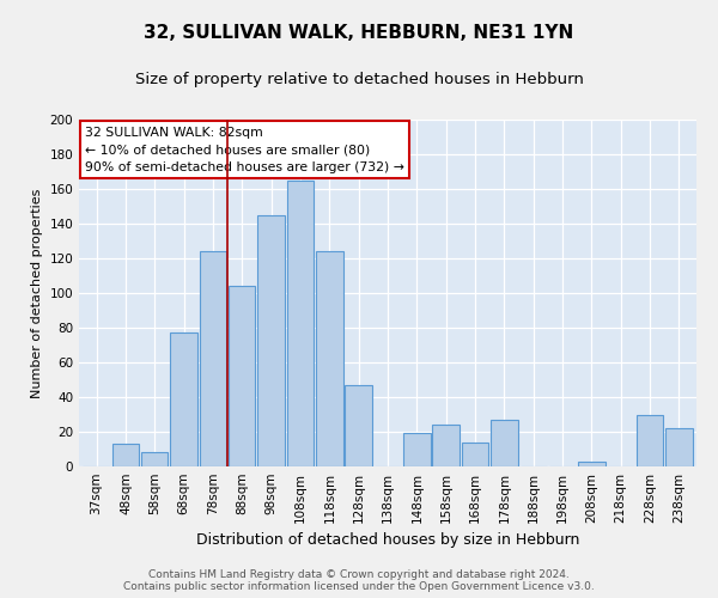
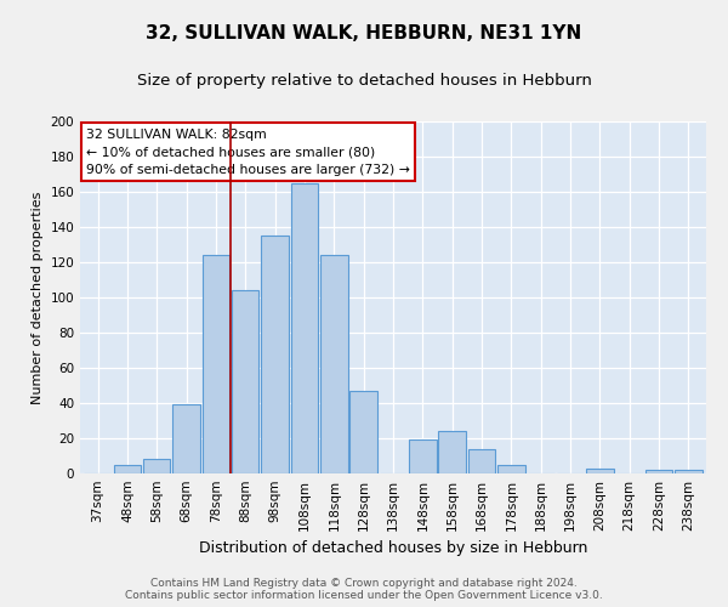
48sqm: 13 -> 5
68sqm: 77 -> 39
98sqm: 145 -> 135
178sqm: 27 -> 5
228sqm: 30 -> 2
238sqm: 22 -> 2
